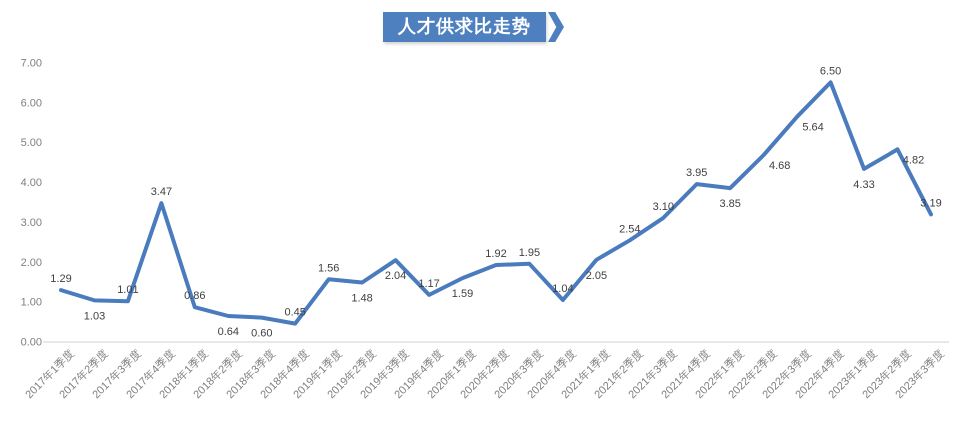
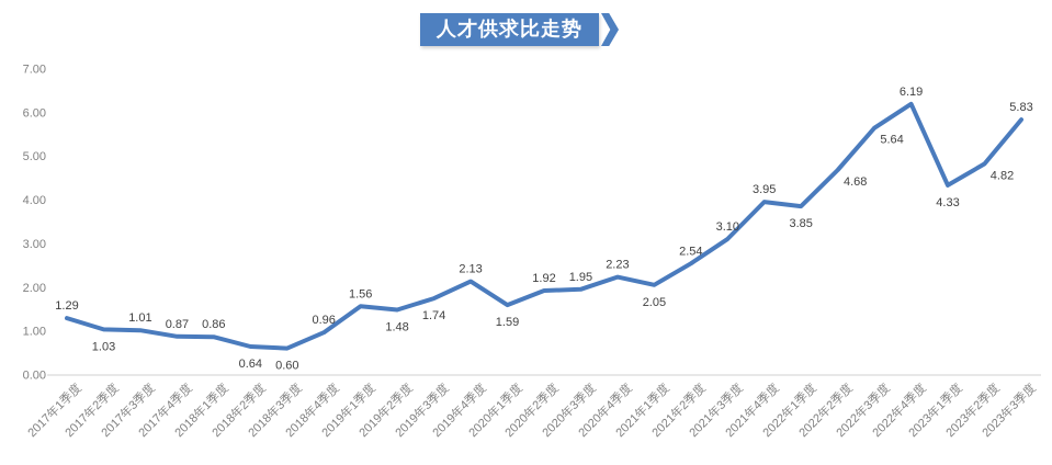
2017年4季度: 3.47 -> 0.87
2018年4季度: 0.45 -> 0.96
2019年3季度: 2.04 -> 1.74
2019年4季度: 1.17 -> 2.13
2020年4季度: 1.04 -> 2.23
2022年4季度: 6.50 -> 6.19
2023年3季度: 3.19 -> 5.83
